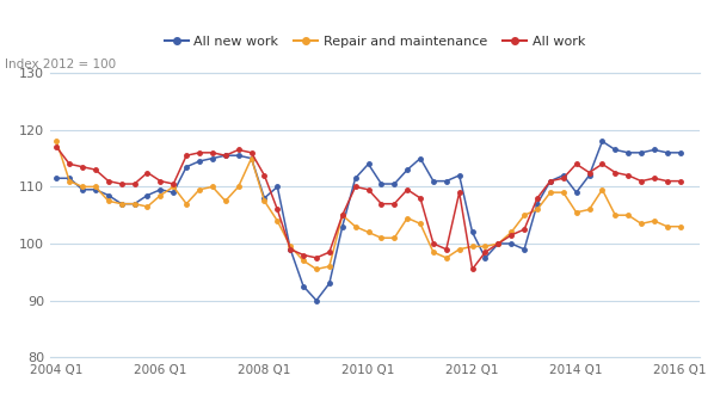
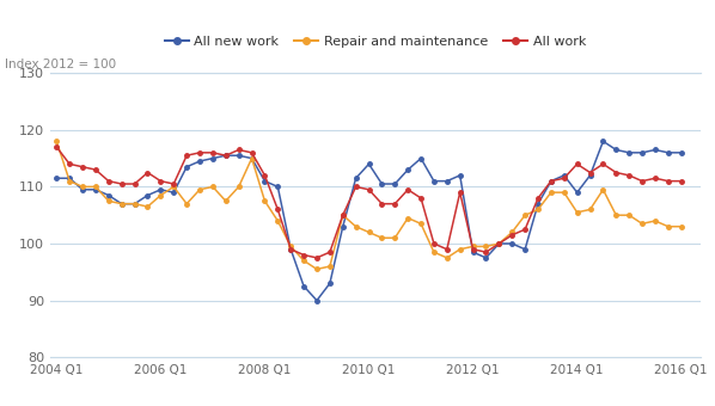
All new work/2008 Q1: 108.0 -> 111.0
All new work/2012 Q1: 102.0 -> 98.5
All work/2012 Q1: 95.5 -> 99.0
